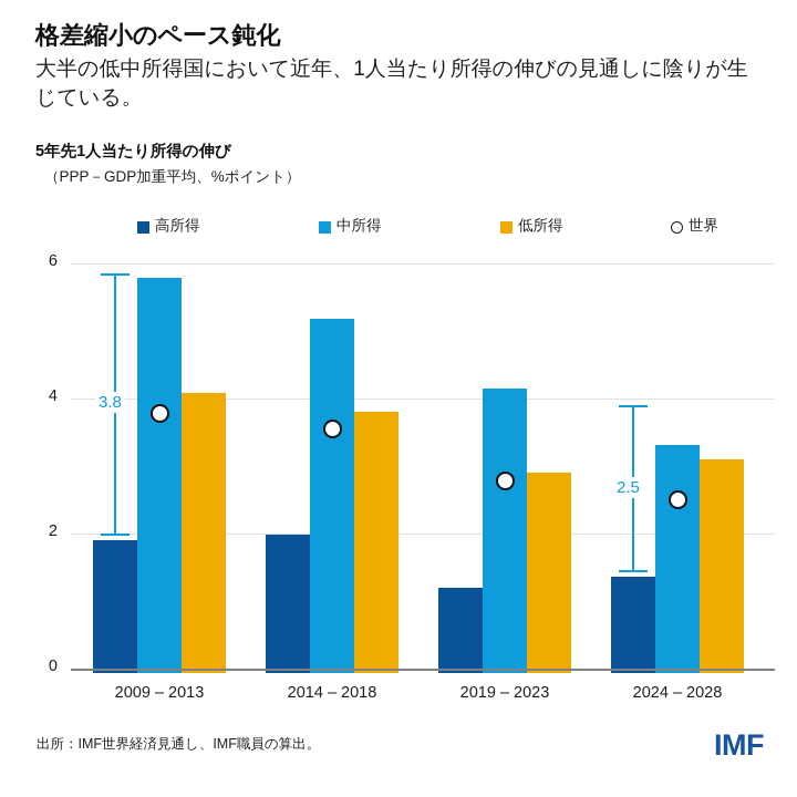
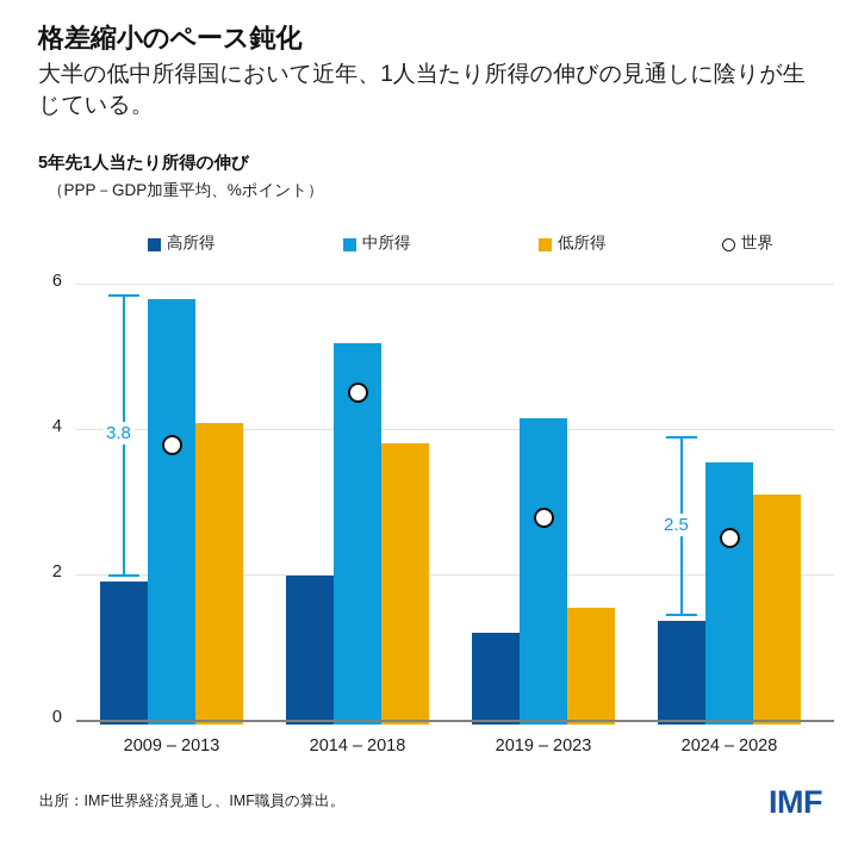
世界/2014 – 2018: 3.5 -> 4.5
低所得/2019 – 2023: 3.0 -> 1.6
中所得/2024 – 2028: 3.4 -> 3.6
